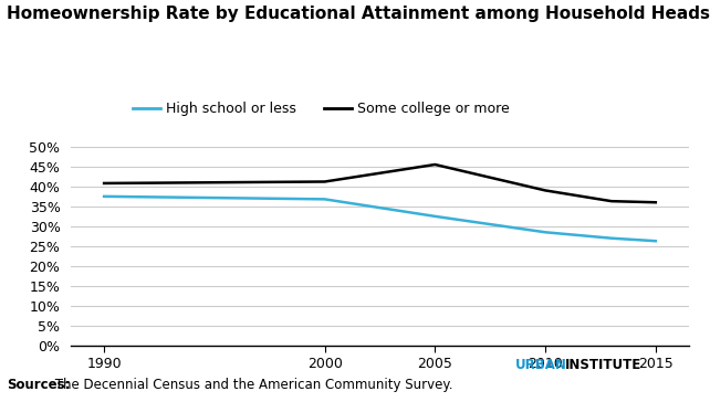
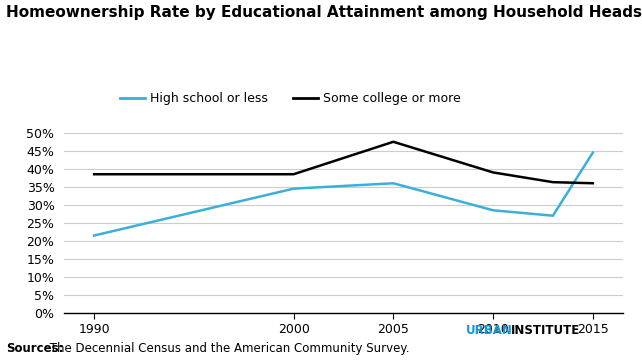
High school or less/1990: 37.5% -> 21.5%
Some college or more/1990: 40.8% -> 38.5%
High school or less/2000: 36.8% -> 34.5%
Some college or more/2000: 41.2% -> 38.5%
High school or less/2005: 32.5% -> 36.0%
Some college or more/2005: 45.5% -> 47.5%
High school or less/2015: 26.3% -> 44.5%
